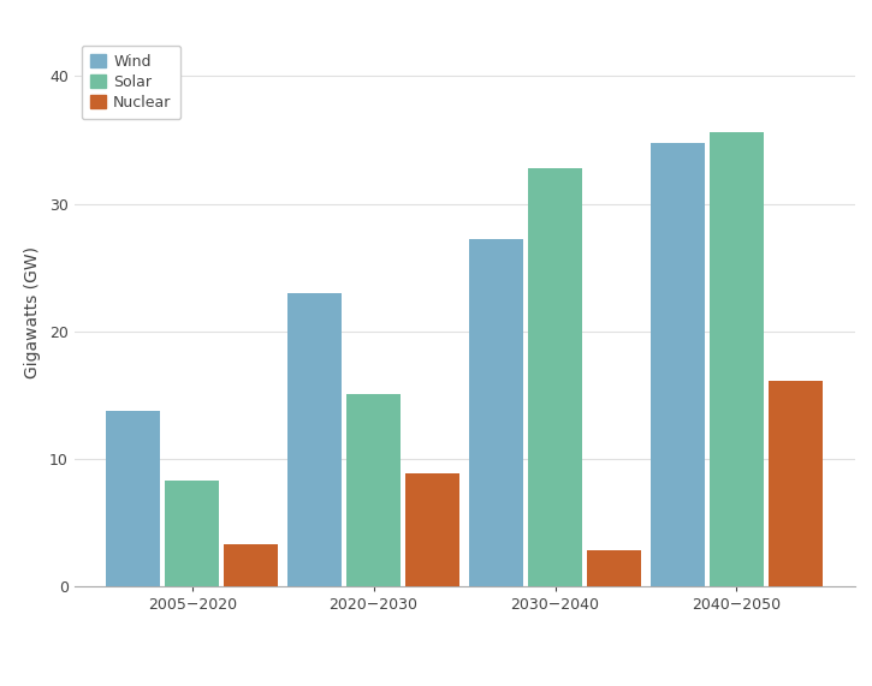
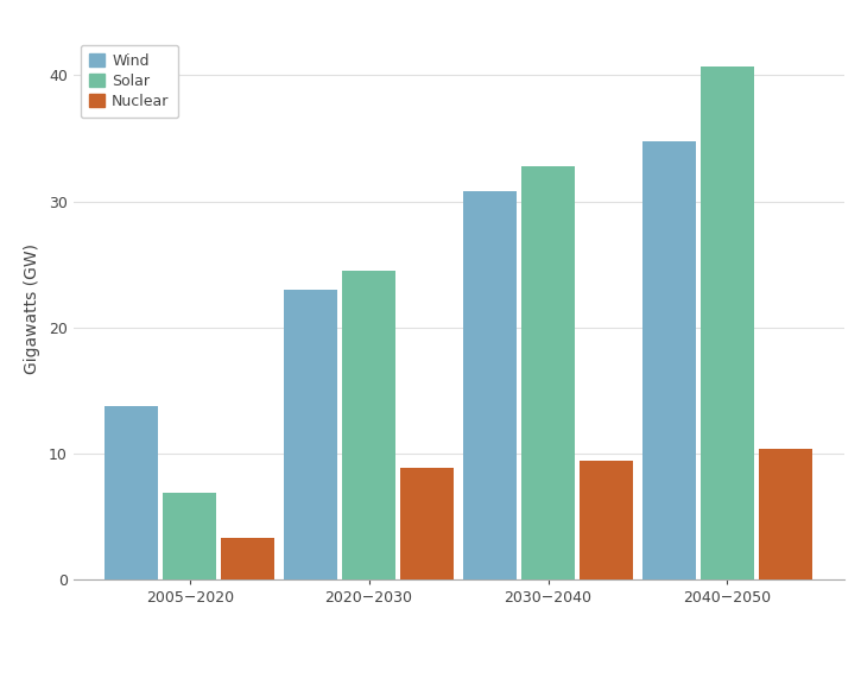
Solar/2005−2020: 8.3 -> 6.9
Solar/2020−2030: 15.1 -> 24.5
Wind/2030−2040: 27.2 -> 30.8
Nuclear/2030−2040: 2.8 -> 9.4
Solar/2040−2050: 35.6 -> 40.7
Nuclear/2040−2050: 16.1 -> 10.4
